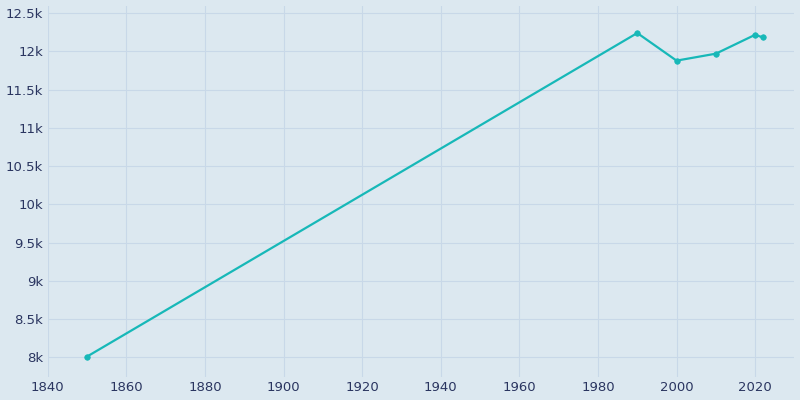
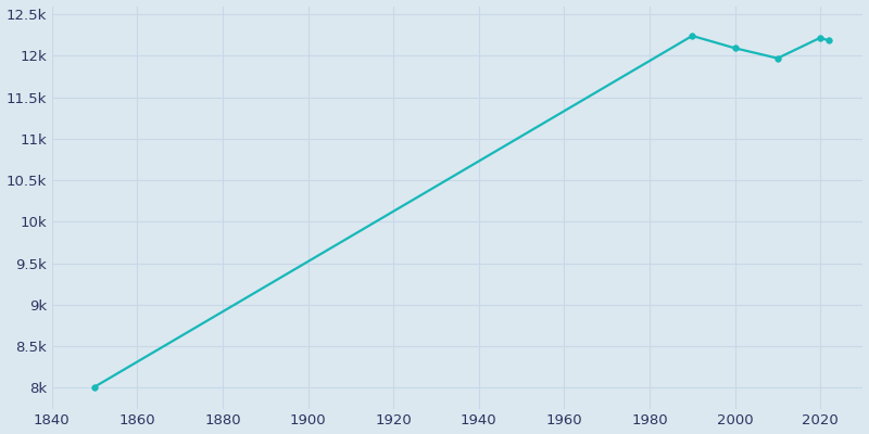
2000: 11.88k -> 12.09k
